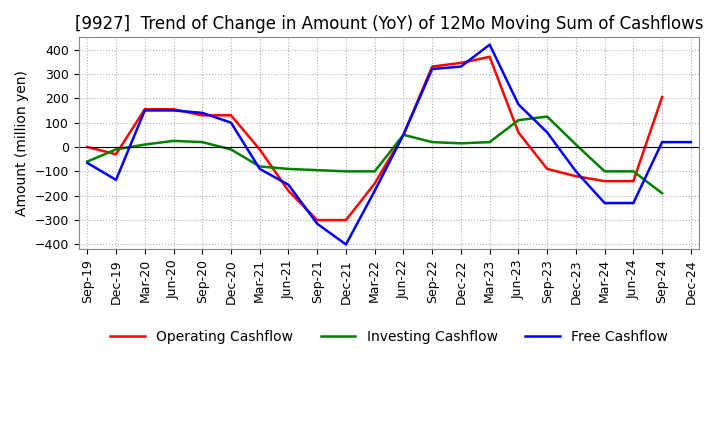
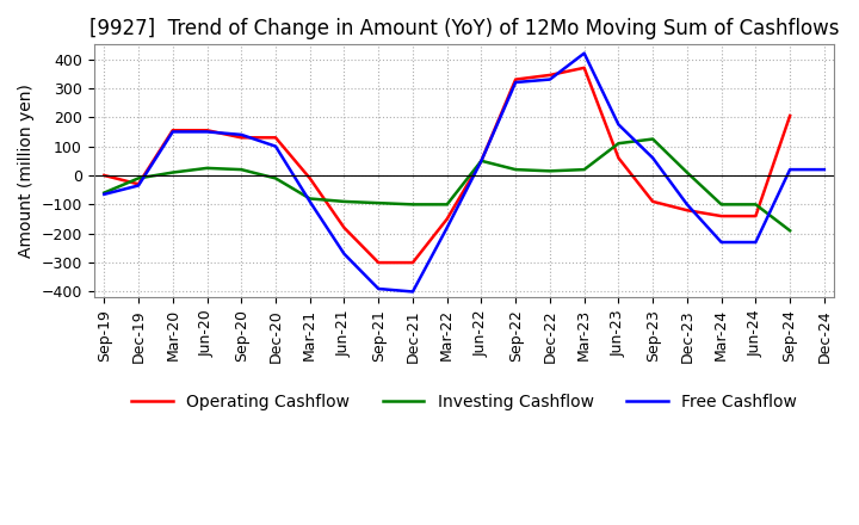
Free Cashflow/Dec-19: -135 -> -35
Free Cashflow/Jun-21: -155 -> -270
Free Cashflow/Sep-21: -315 -> -390
